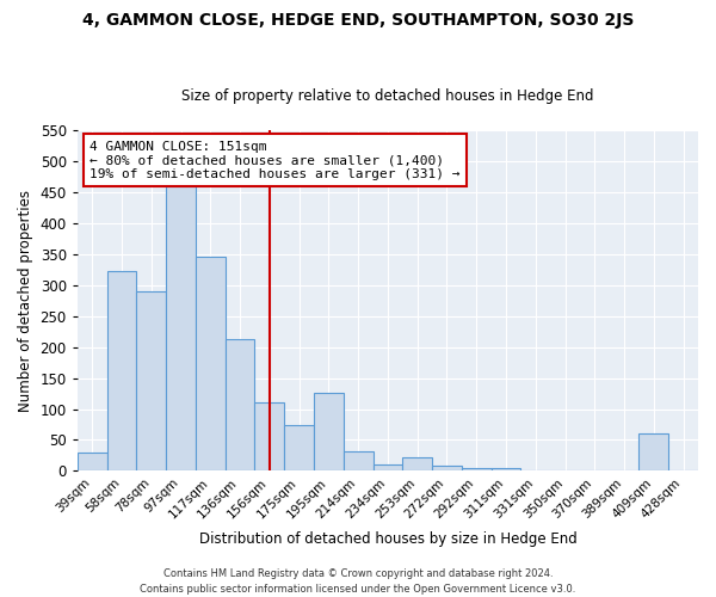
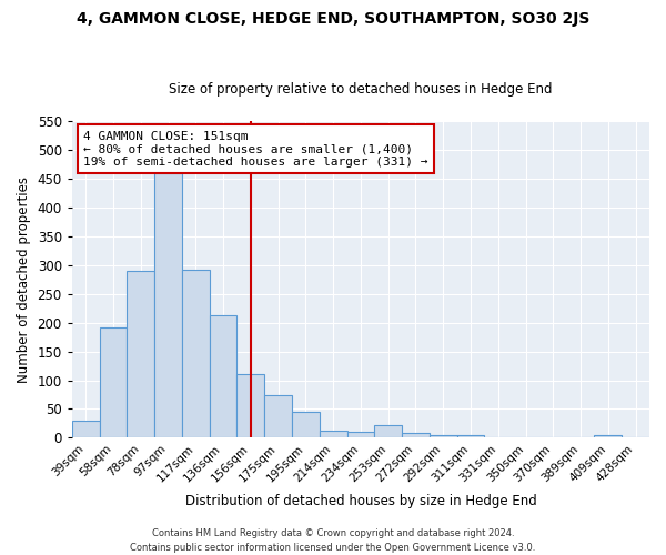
58sqm: 322 -> 192
117sqm: 346 -> 292
195sqm: 126 -> 46
214sqm: 32 -> 13
409sqm: 60 -> 5
